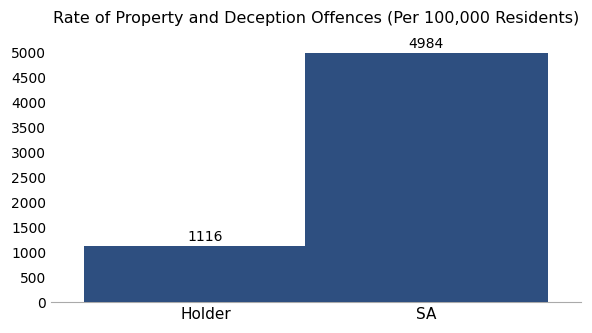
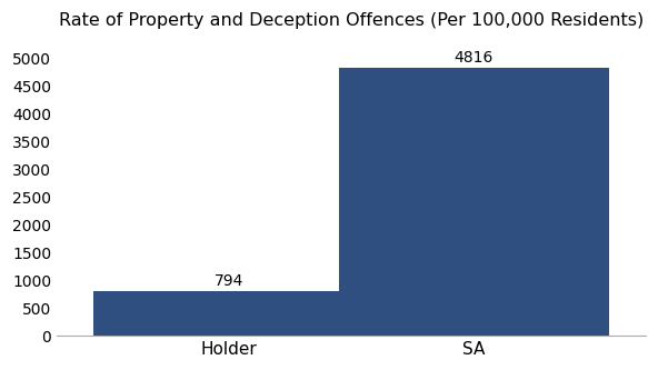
Holder: 1116 -> 794
SA: 4984 -> 4816
